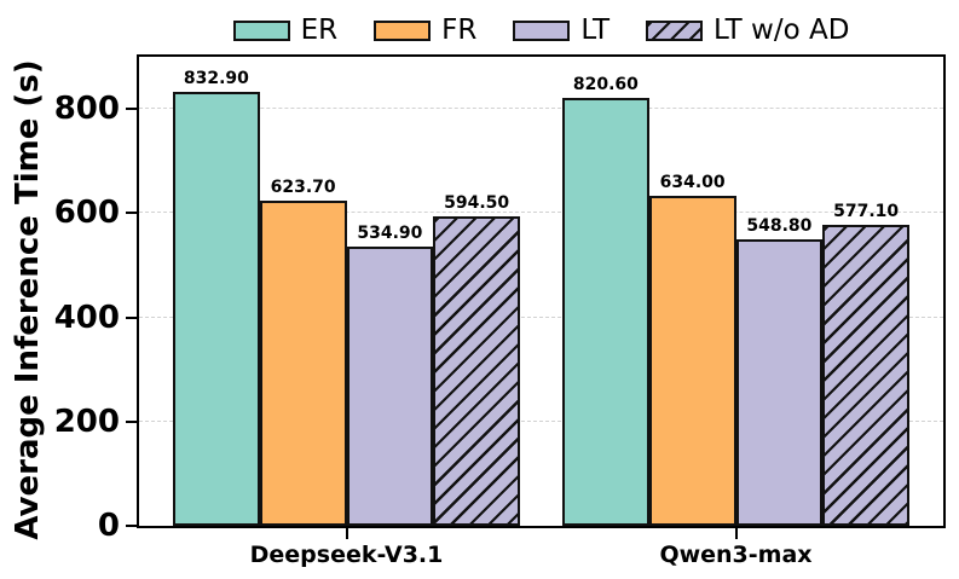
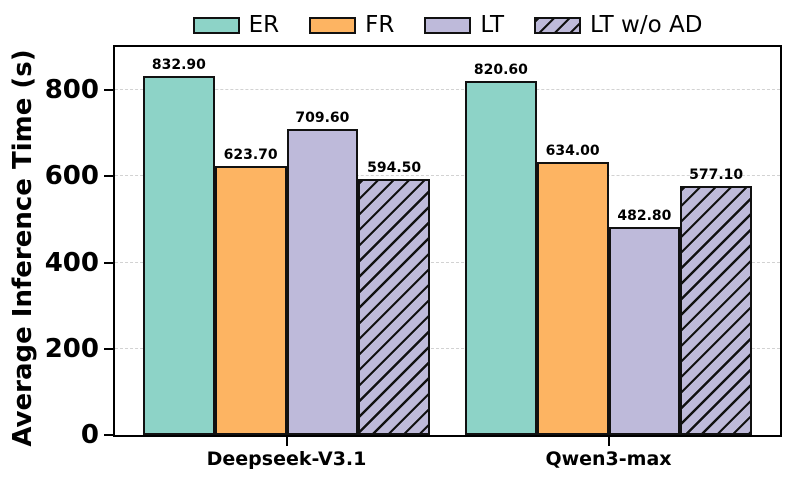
LT/Deepseek-V3.1: 534.90 -> 709.60
LT/Qwen3-max: 548.80 -> 482.80
